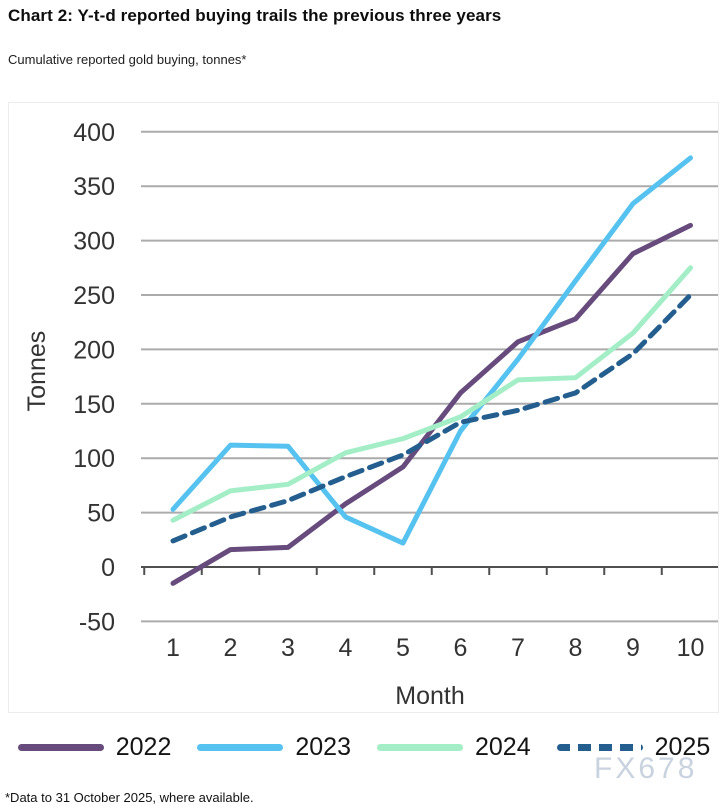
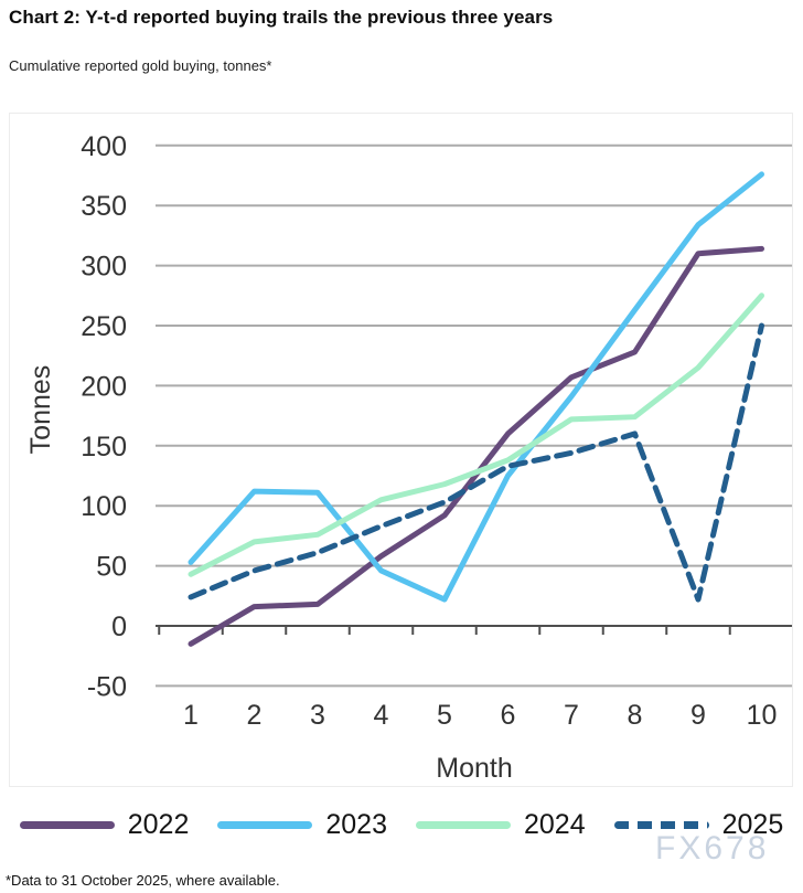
2022/9: 288 -> 310
2025/9: 196 -> 22
